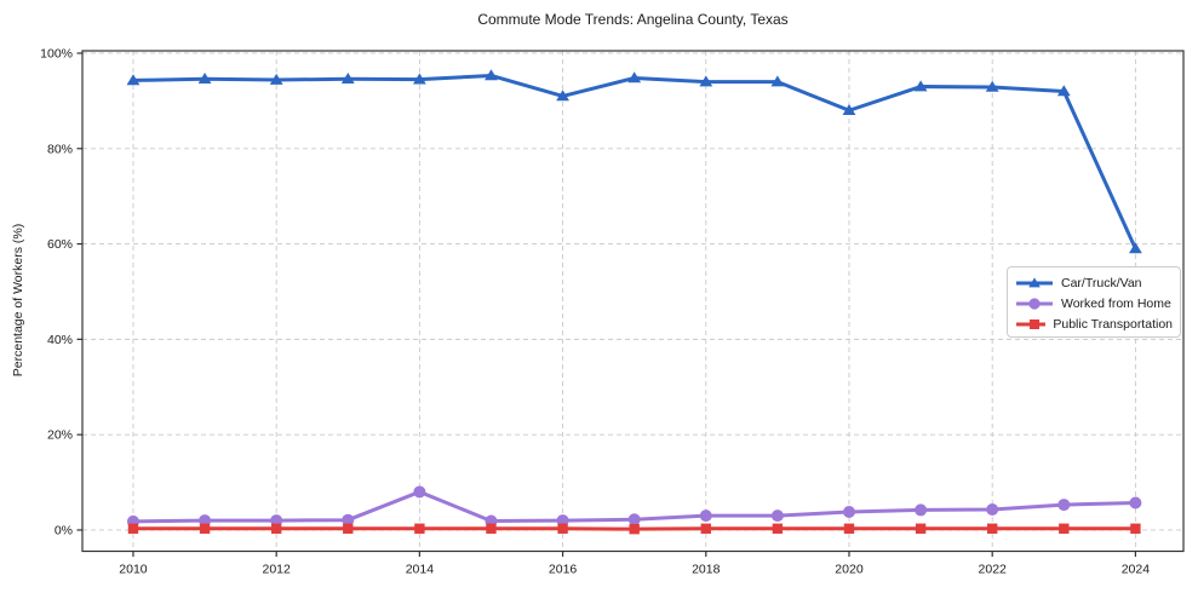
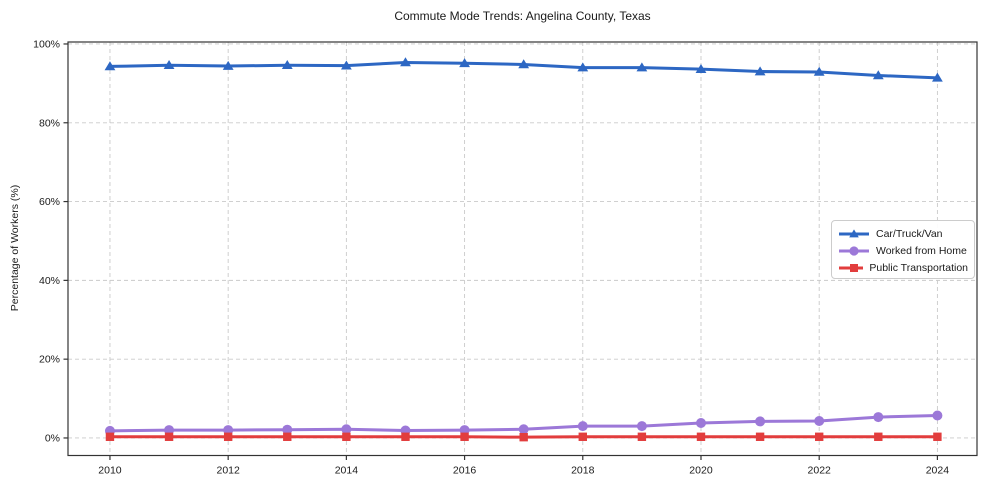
Worked from Home/2014: 8% -> 2%
Car/Truck/Van/2016: 91% -> 95%
Car/Truck/Van/2020: 88% -> 94%
Car/Truck/Van/2024: 59% -> 91%
